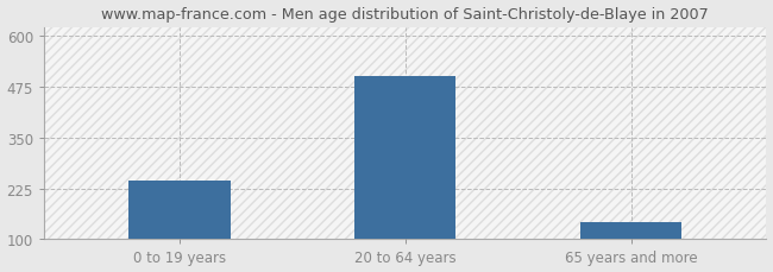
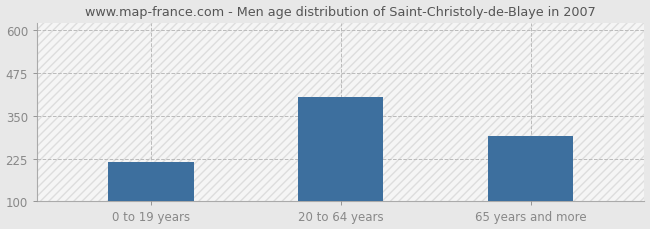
0 to 19 years: 243 -> 215
20 to 64 years: 500 -> 405
65 years and more: 143 -> 290
